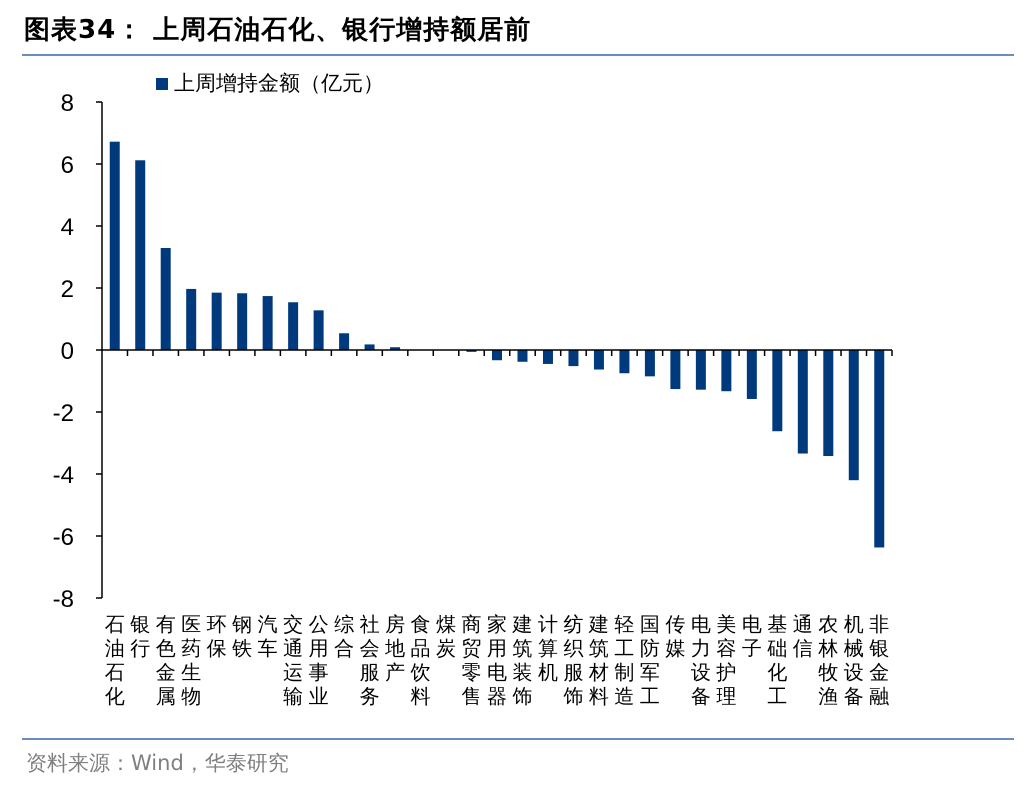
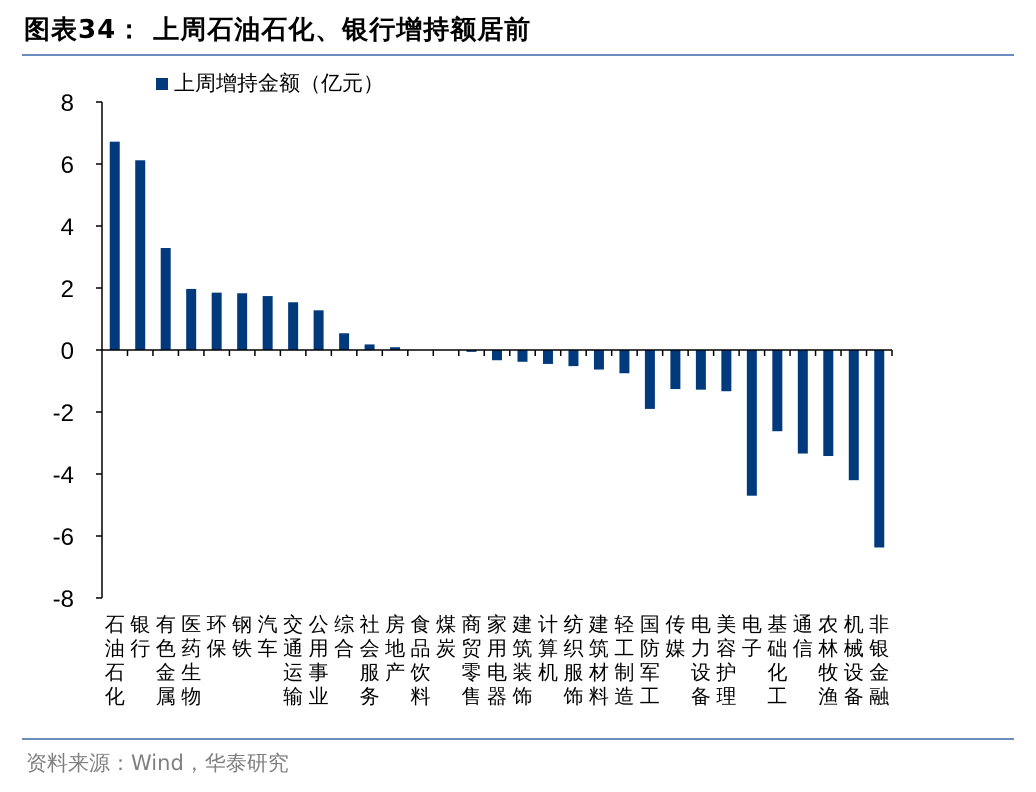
国防军工: -0.8 -> -1.9
电子: -1.6 -> -4.7
